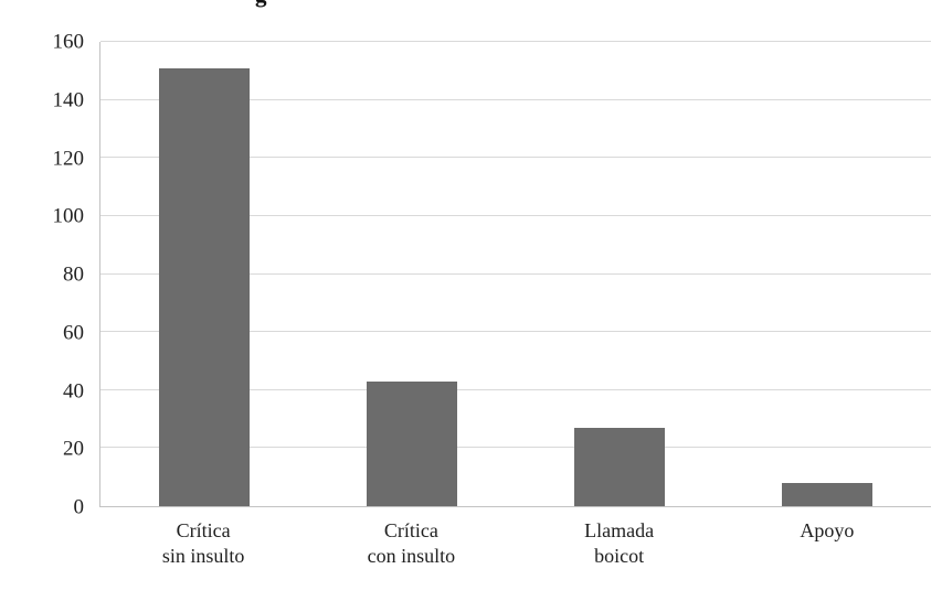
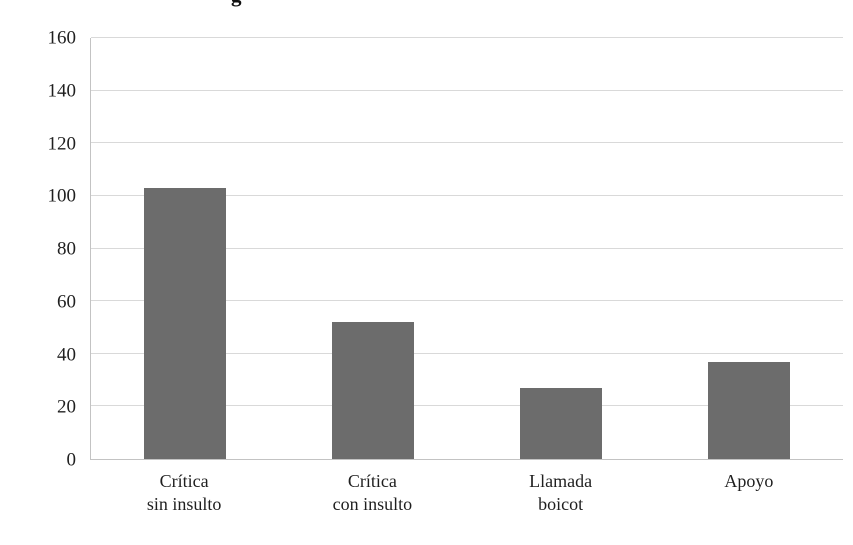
Crítica sin insulto: 151 -> 103
Crítica con insulto: 43 -> 52
Apoyo: 8 -> 37
